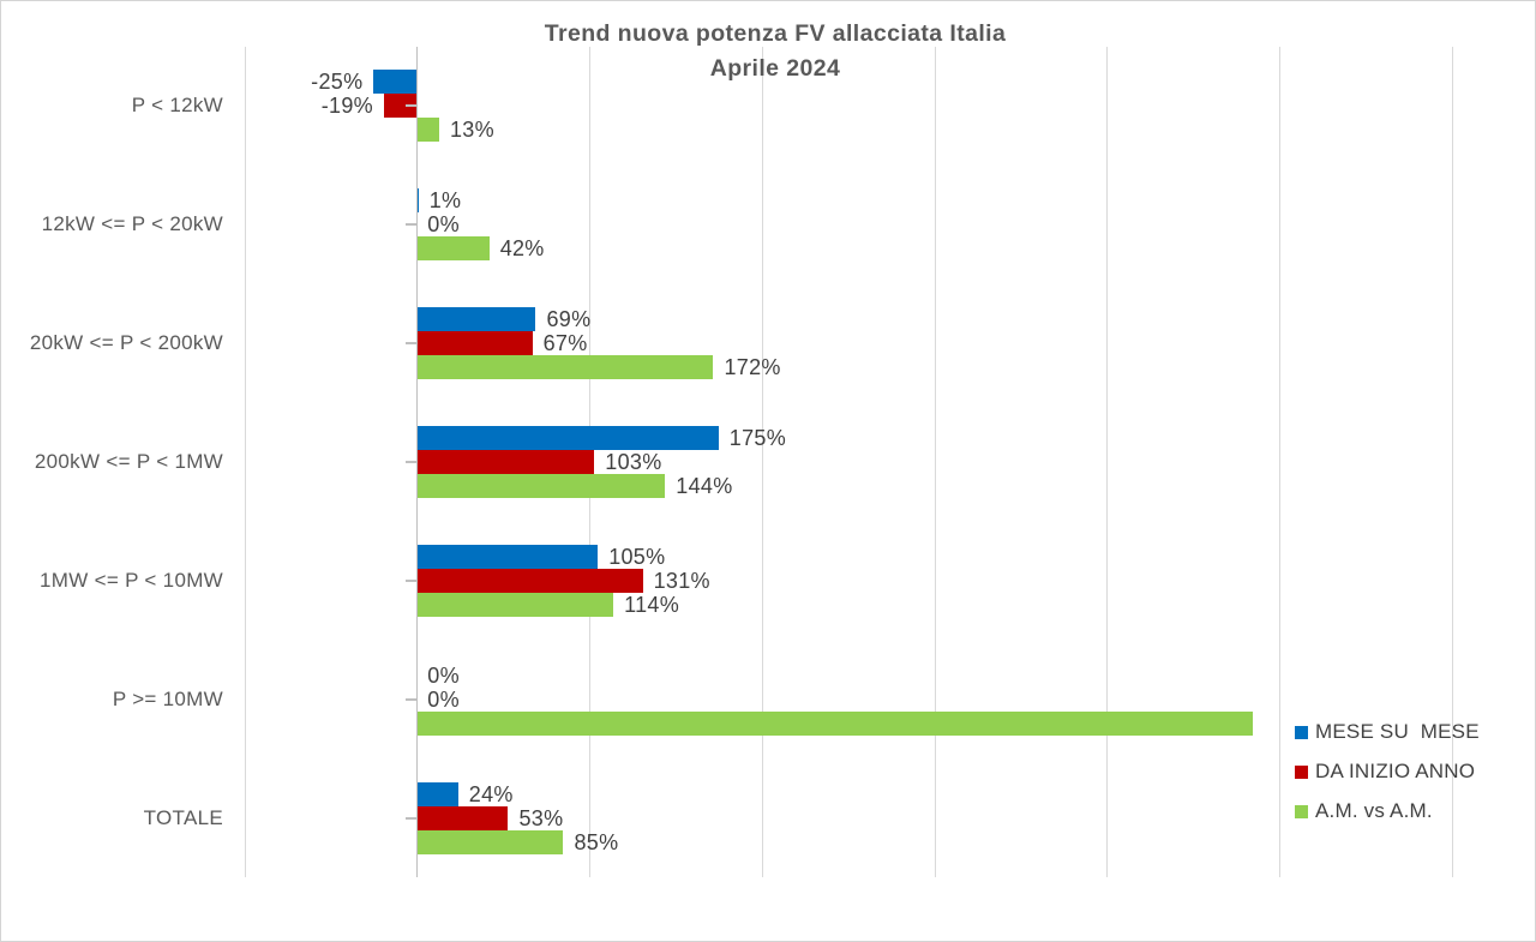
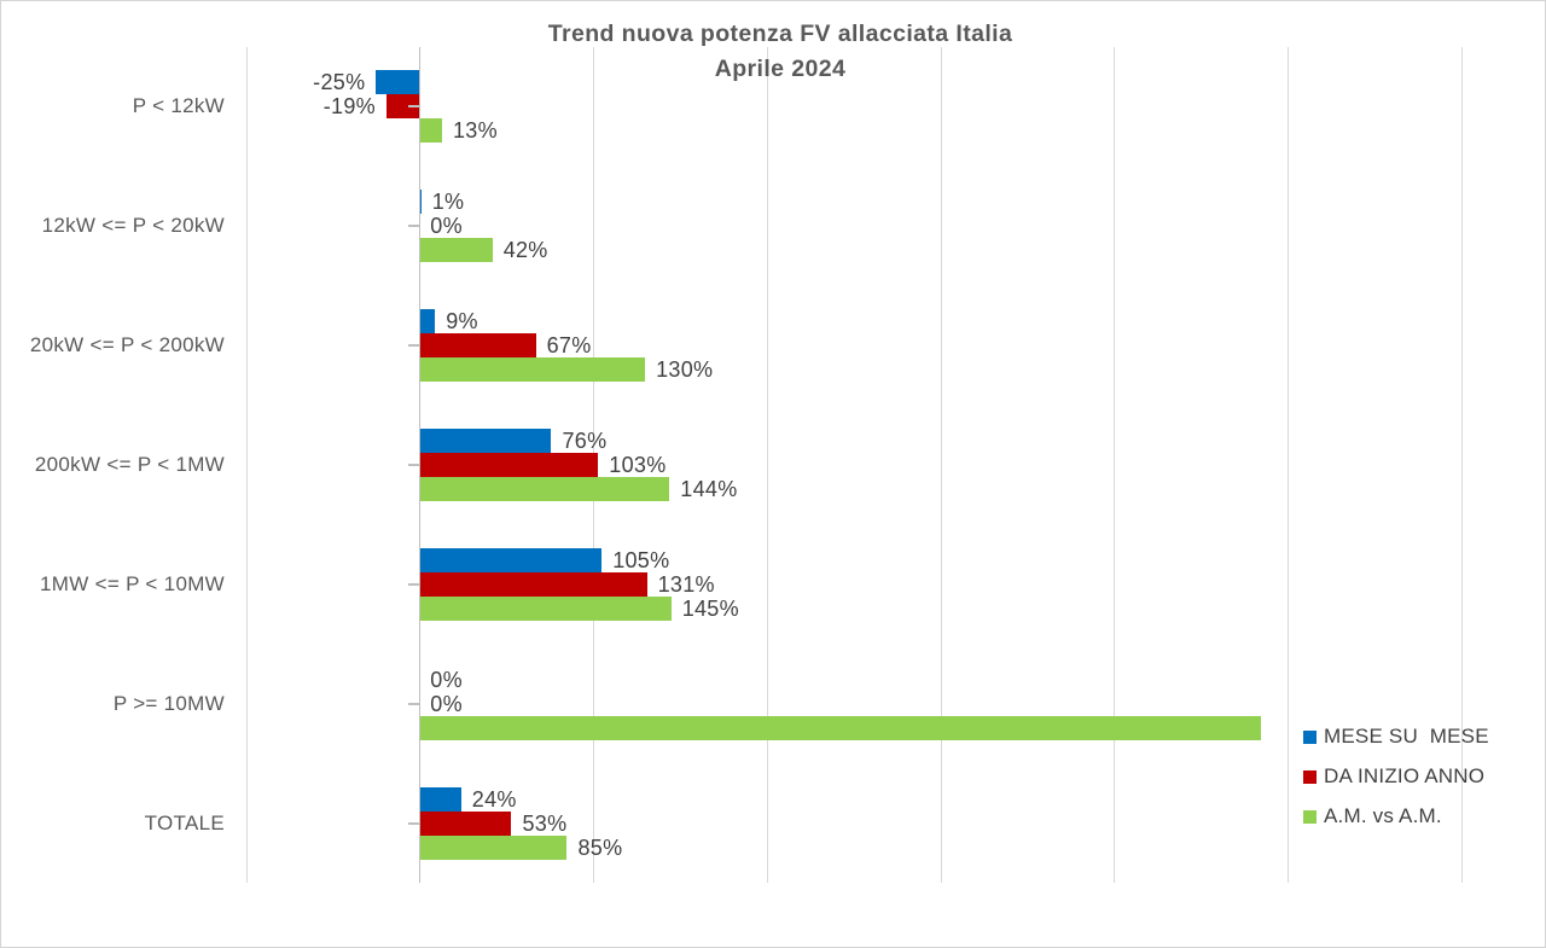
MESE SU MESE/20kW <= P < 200kW: 69% -> 9%
A.M. vs A.M./20kW <= P < 200kW: 172% -> 130%
MESE SU MESE/200kW <= P < 1MW: 175% -> 76%
A.M. vs A.M./1MW <= P < 10MW: 114% -> 145%
